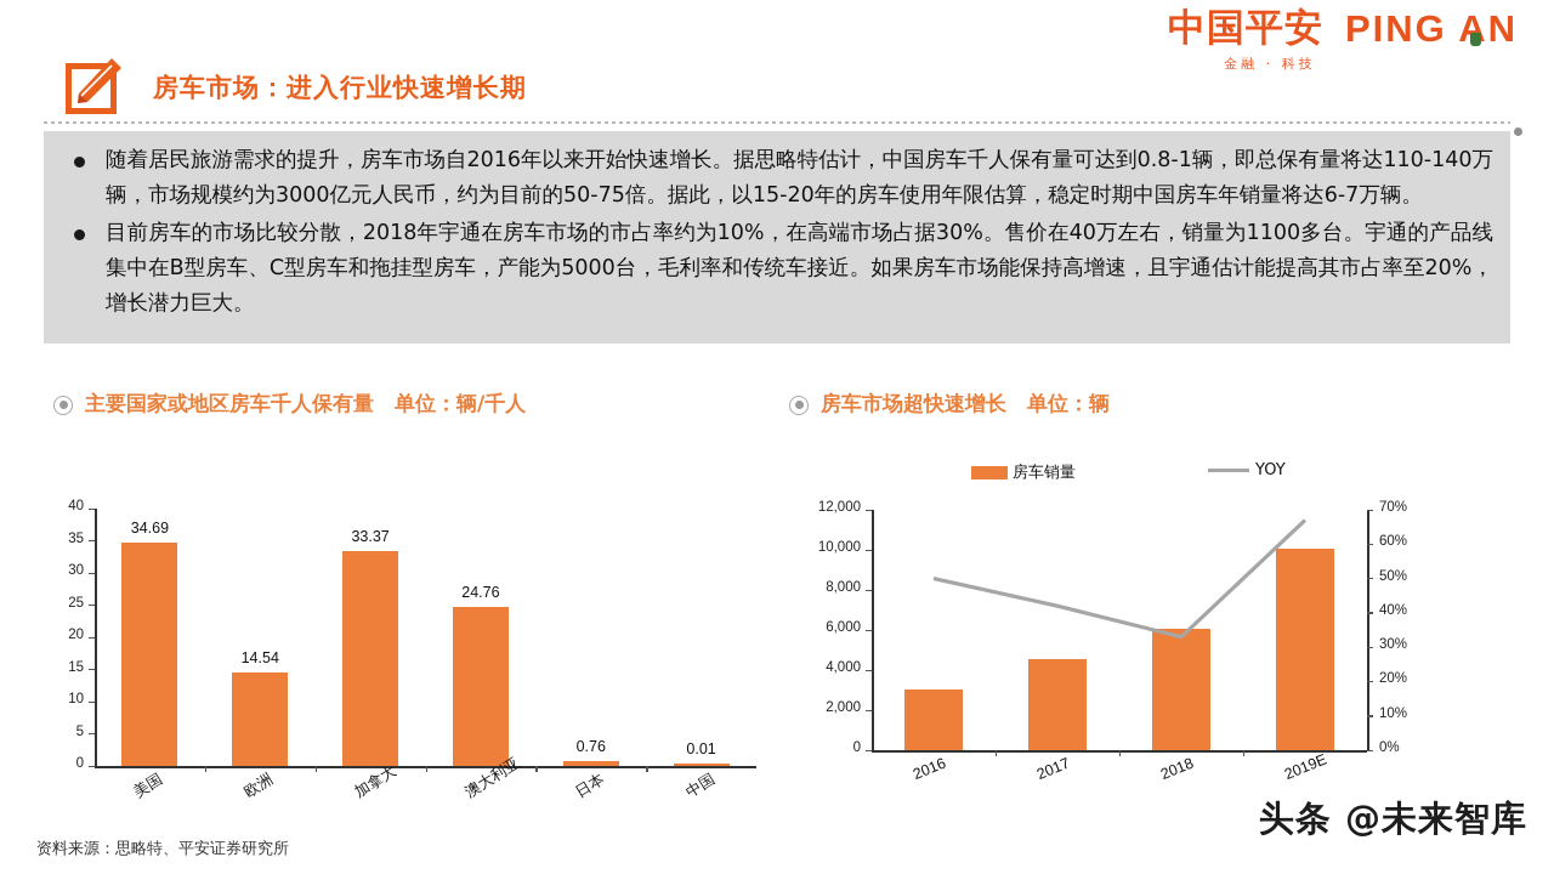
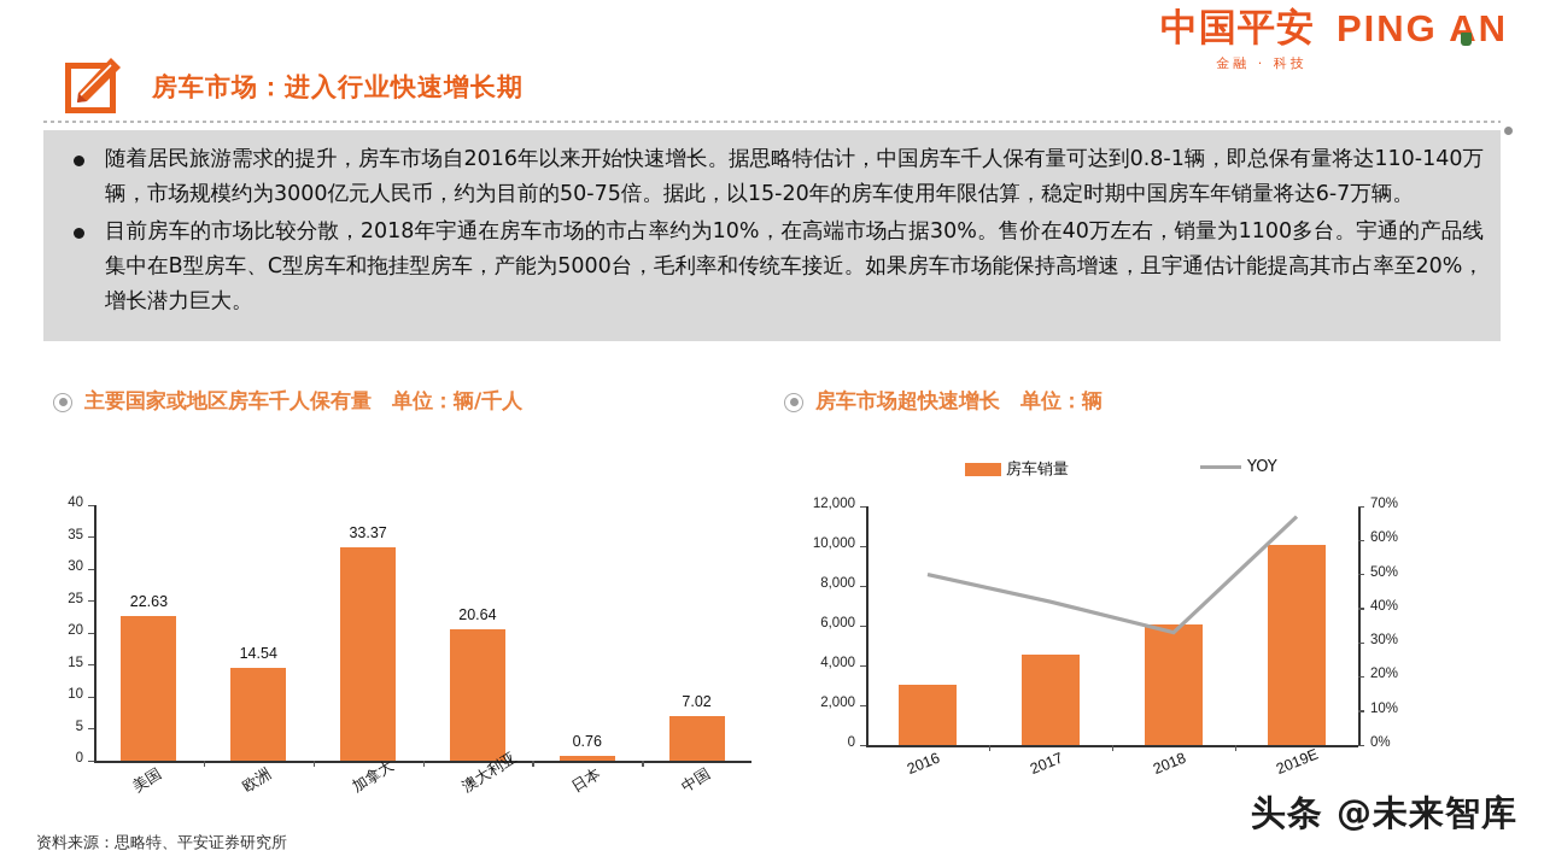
主要国家或地区房车千人保有量 单位：辆/千人/美国: 34.69 -> 22.63
主要国家或地区房车千人保有量 单位：辆/千人/澳大利亚: 24.76 -> 20.64
主要国家或地区房车千人保有量 单位：辆/千人/中国: 0.01 -> 7.02
